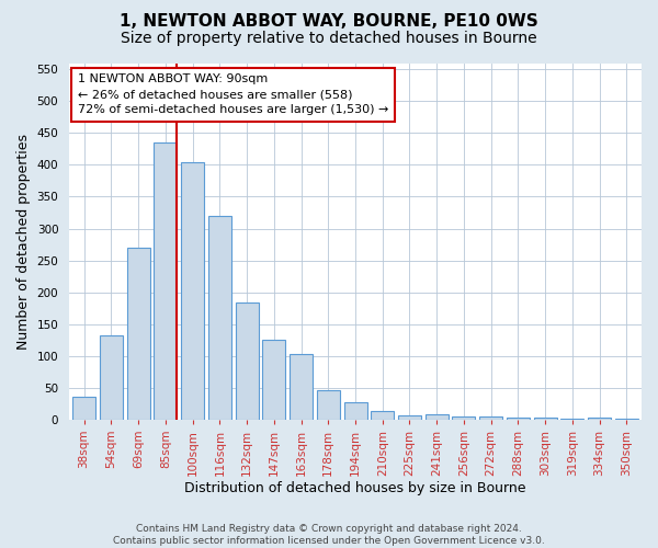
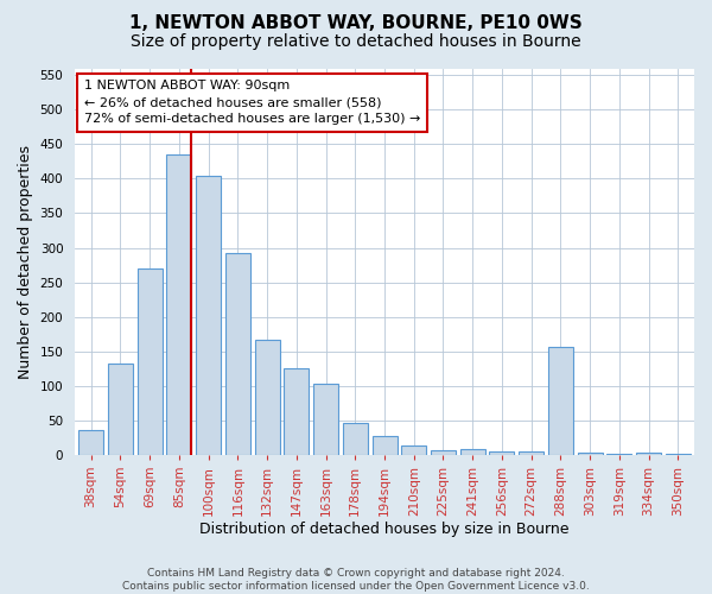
116sqm: 320 -> 292
132sqm: 183 -> 166
288sqm: 3 -> 156
